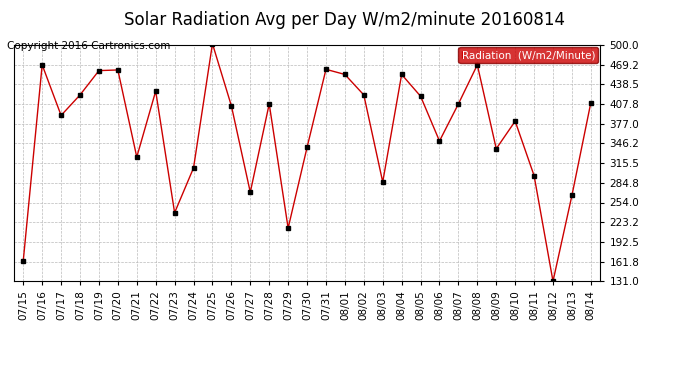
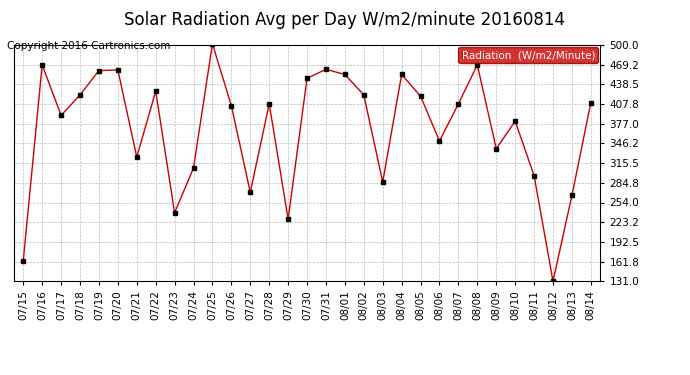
07/29: 214 -> 228
07/30: 340 -> 448
